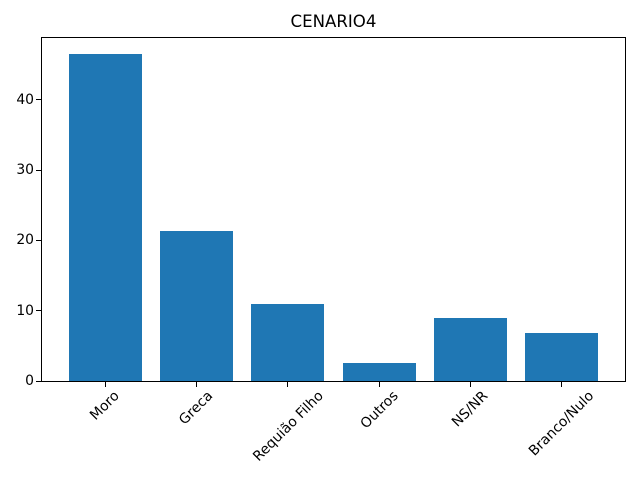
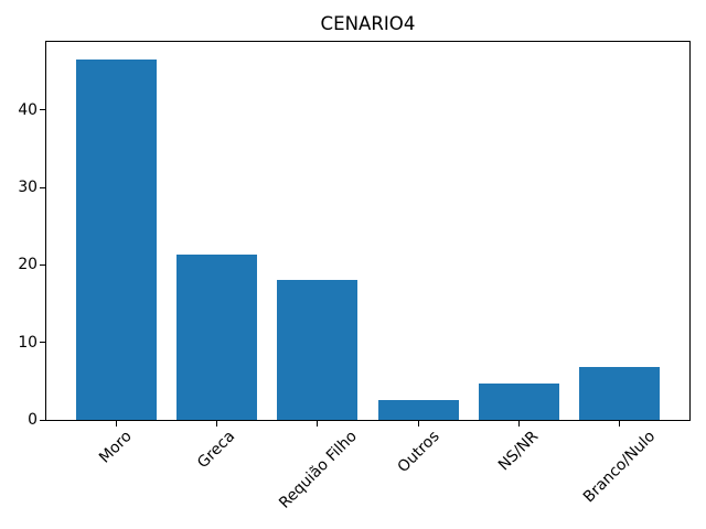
Requião Filho: 11 -> 18
NS/NR: 9 -> 5
